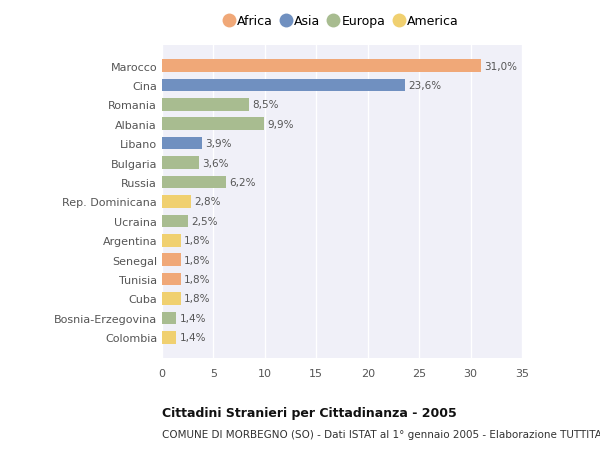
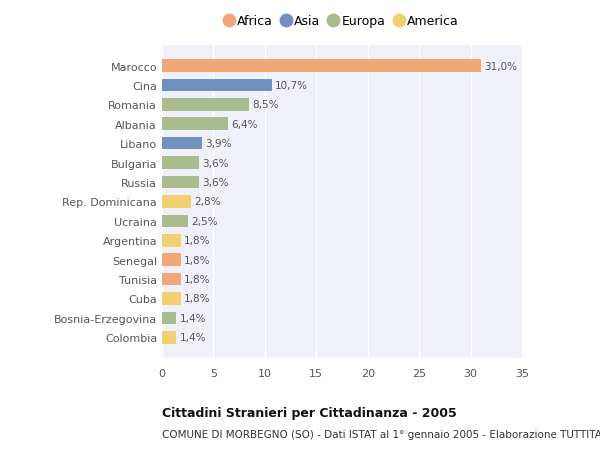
Cina: 23,6% -> 10,7%
Albania: 9,9% -> 6,4%
Russia: 6,2% -> 3,6%
